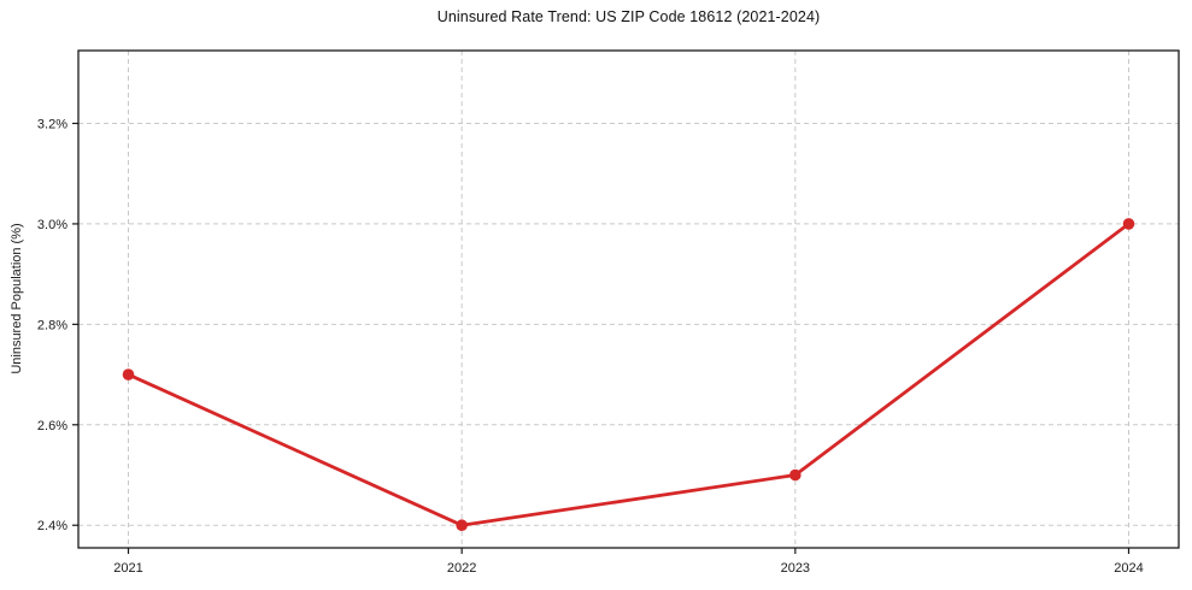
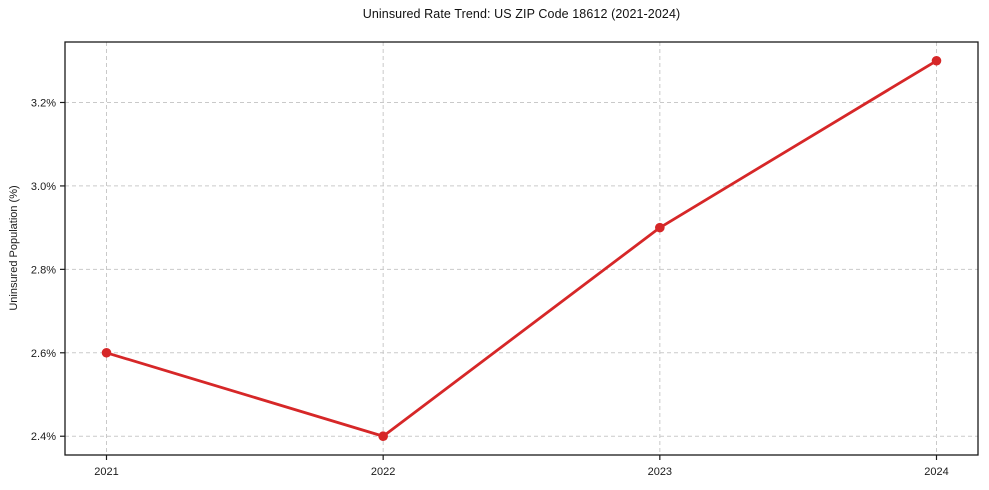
2021: 2.7% -> 2.6%
2023: 2.5% -> 2.9%
2024: 3.0% -> 3.3%
